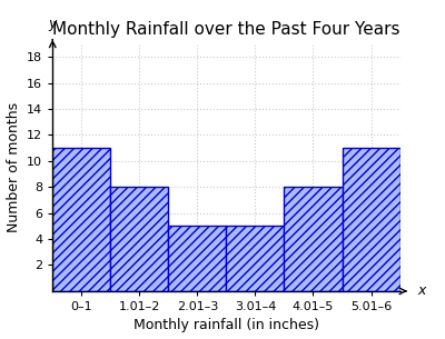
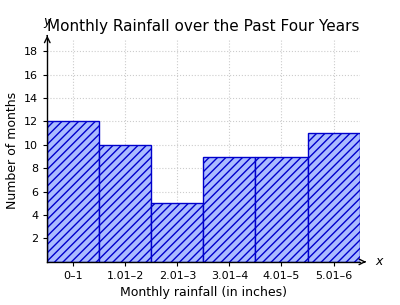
0–1: 11 -> 12
1.01–2: 8 -> 10
3.01–4: 5 -> 9
4.01–5: 8 -> 9
